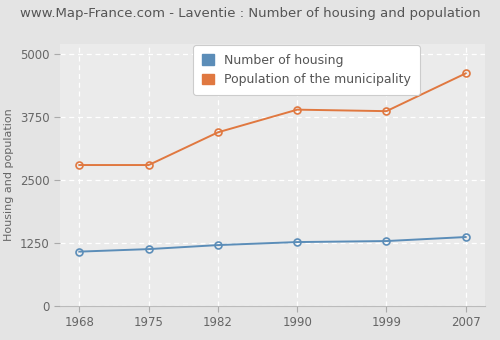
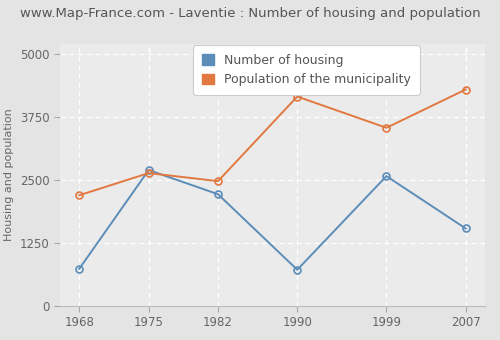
Number of housing/1968: 1080 -> 740
Population of the municipality/1968: 2800 -> 2200
Number of housing/1975: 1130 -> 2700
Population of the municipality/1975: 2800 -> 2640
Number of housing/1982: 1210 -> 2220
Population of the municipality/1982: 3450 -> 2480
Number of housing/1990: 1270 -> 720
Population of the municipality/1990: 3900 -> 4160
Number of housing/1999: 1290 -> 2580
Population of the municipality/1999: 3870 -> 3540
Number of housing/2007: 1370 -> 1540
Population of the municipality/2007: 4620 -> 4300
